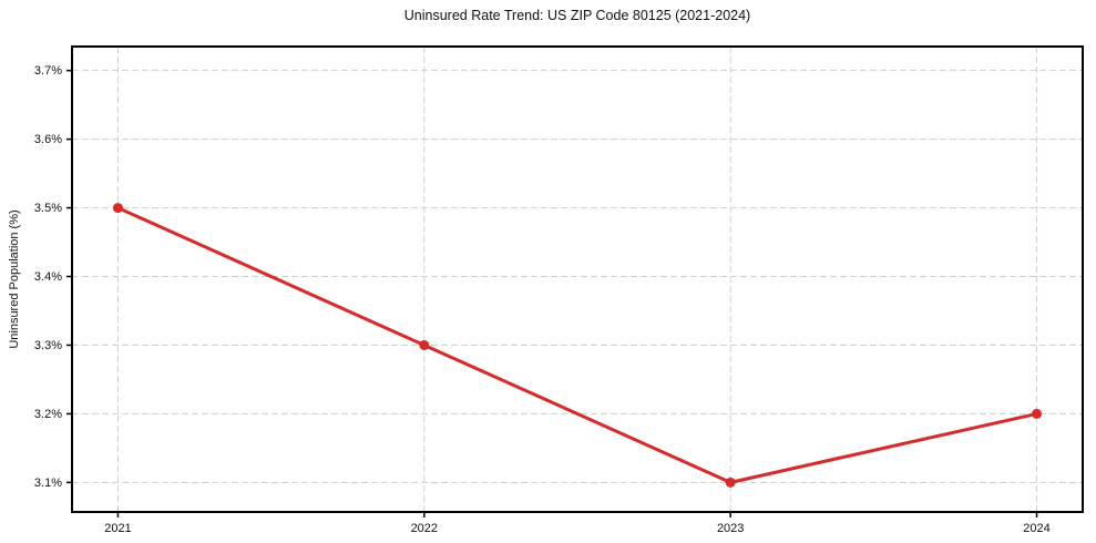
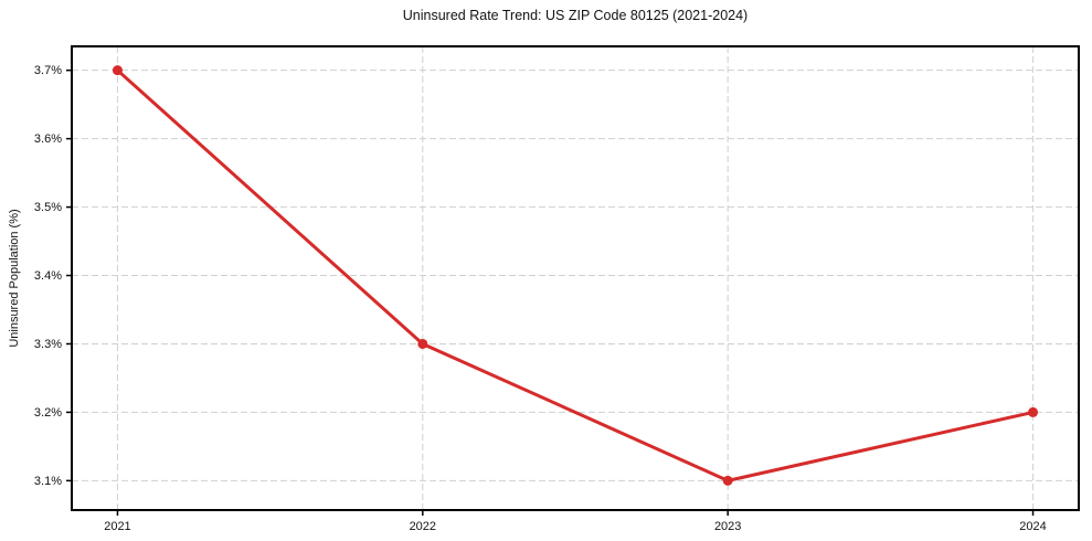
2021: 3.5% -> 3.7%
